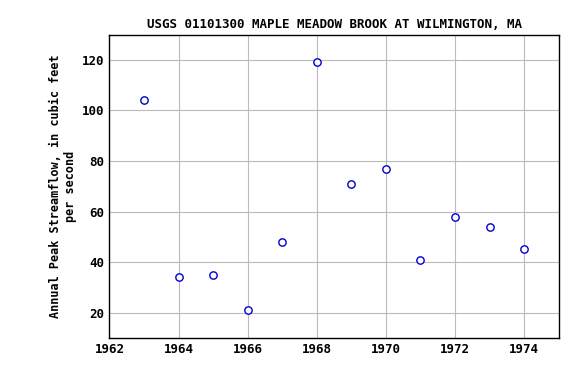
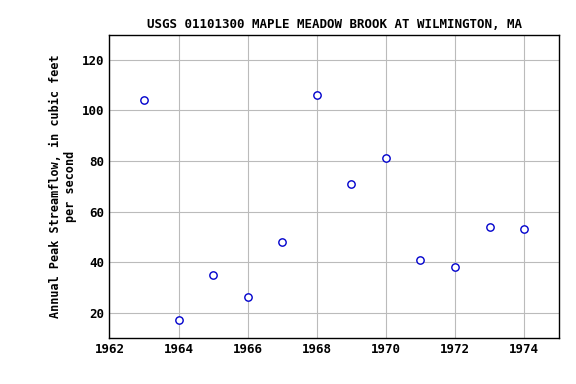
1964: 34 -> 17
1966: 21 -> 26
1968: 119 -> 106
1970: 77 -> 81
1972: 58 -> 38
1974: 45 -> 53
